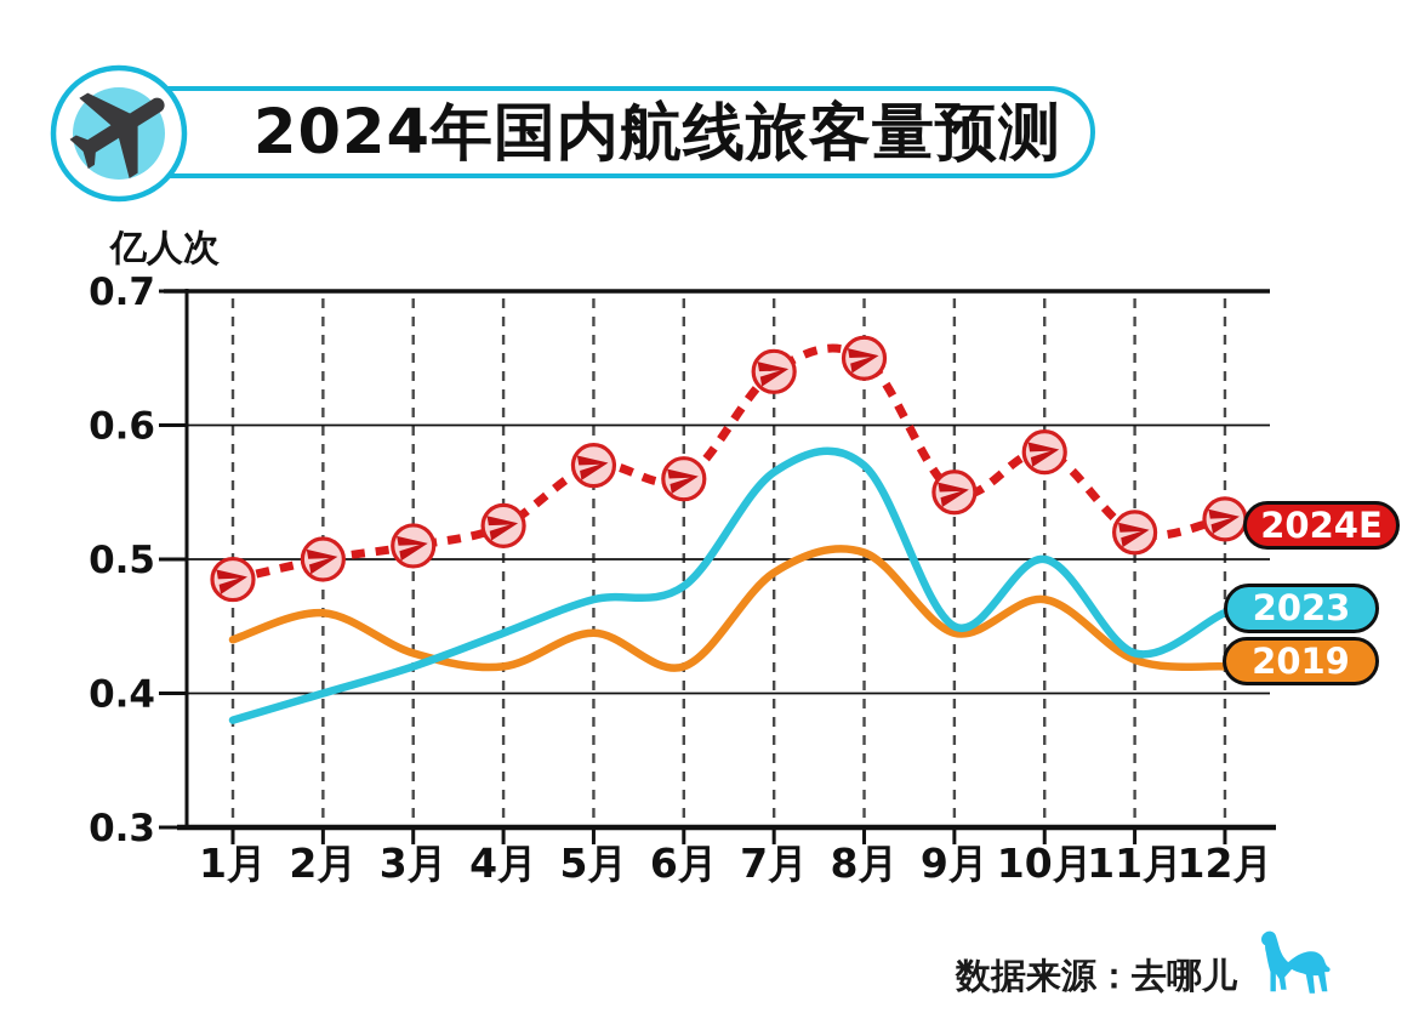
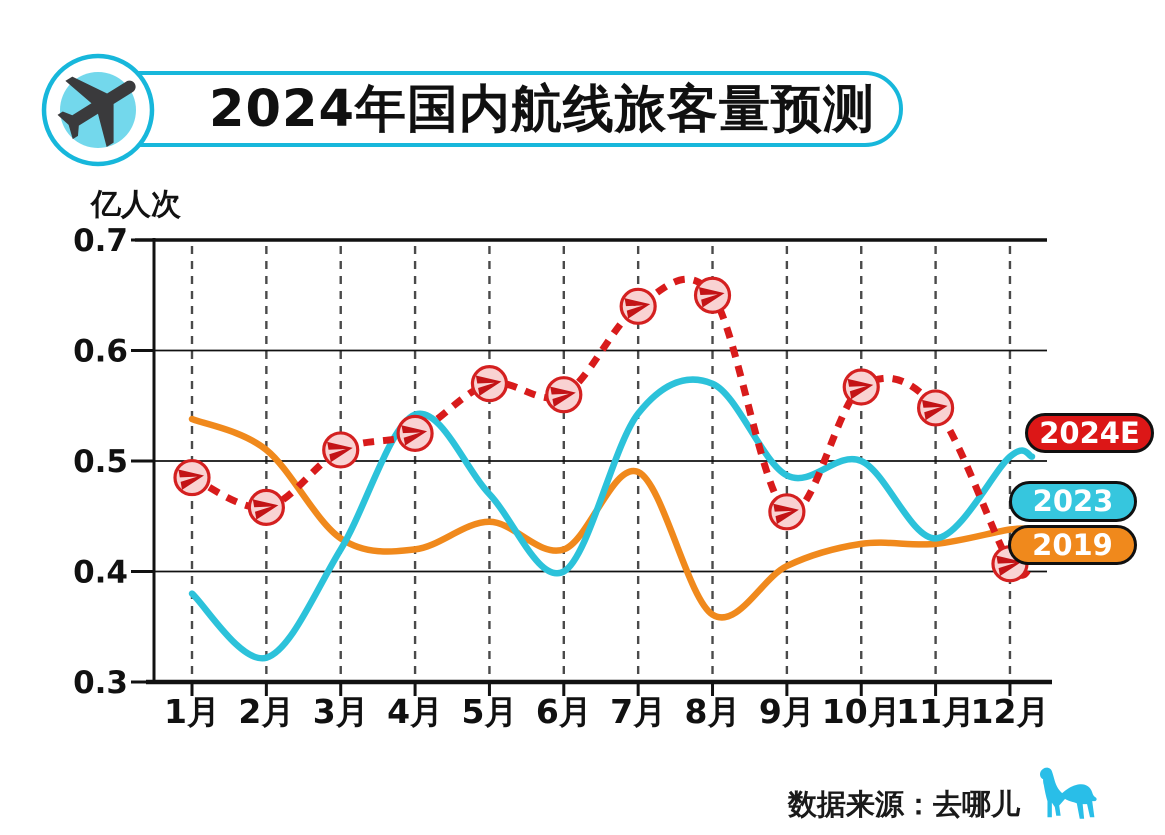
2019/1月: 0.440 -> 0.538
2024E/2月: 0.500 -> 0.458
2023/2月: 0.400 -> 0.322
2019/2月: 0.460 -> 0.510
2023/4月: 0.445 -> 0.542
2023/6月: 0.480 -> 0.400
2023/7月: 0.565 -> 0.543
2019/8月: 0.505 -> 0.361
2024E/9月: 0.550 -> 0.454
2023/9月: 0.450 -> 0.487
2019/9月: 0.445 -> 0.405
2024E/10月: 0.580 -> 0.567
2019/10月: 0.470 -> 0.425
2024E/11月: 0.520 -> 0.548
2024E/12月: 0.530 -> 0.407
2023/12月: 0.460 -> 0.504
2019/12月: 0.420 -> 0.438
